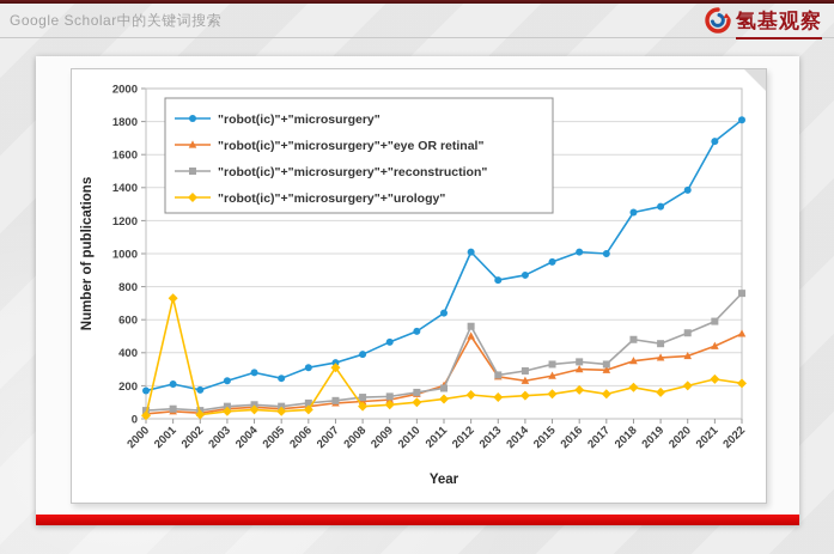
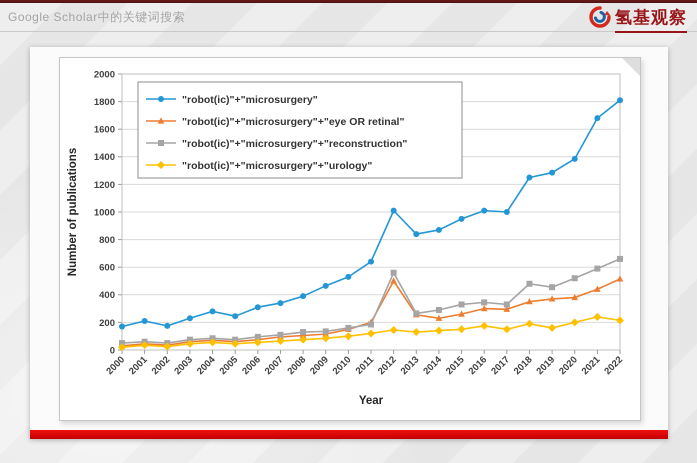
"robot(ic)"+"microsurgery"+"urology"/2001: 730 -> 40
"robot(ic)"+"microsurgery"+"urology"/2007: 310 -> 60
"robot(ic)"+"microsurgery"+"reconstruction"/2022: 760 -> 660
